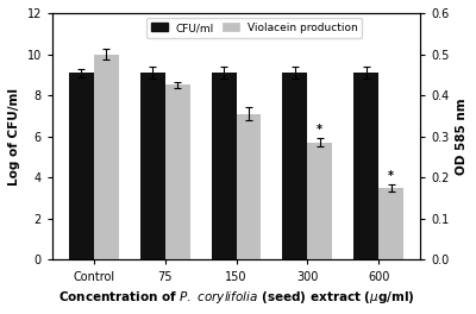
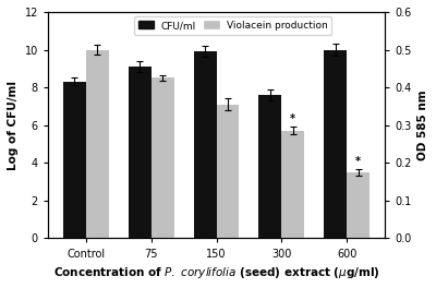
CFU/ml/Control: 9.1 -> 8.3
CFU/ml/150: 9.1 -> 9.9
CFU/ml/300: 9.1 -> 7.6
CFU/ml/600: 9.1 -> 10.0
